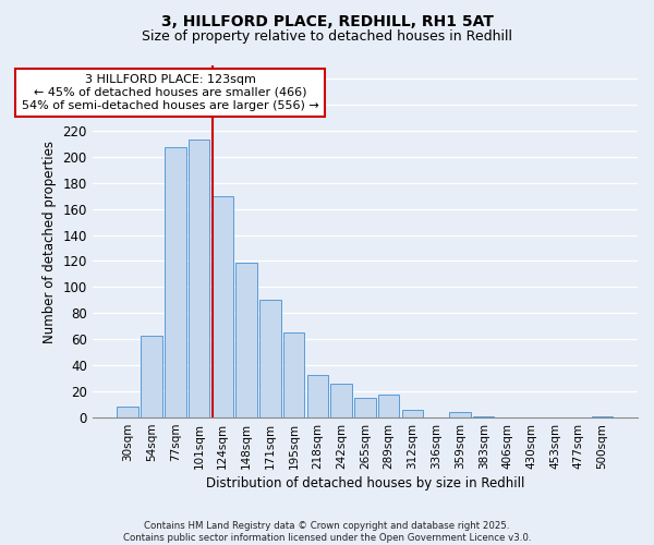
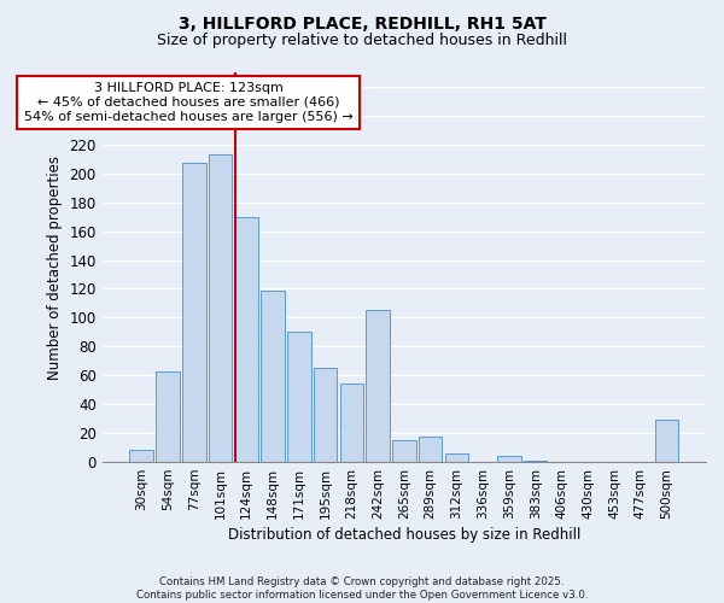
218sqm: 33 -> 54
242sqm: 26 -> 105
500sqm: 1 -> 29
